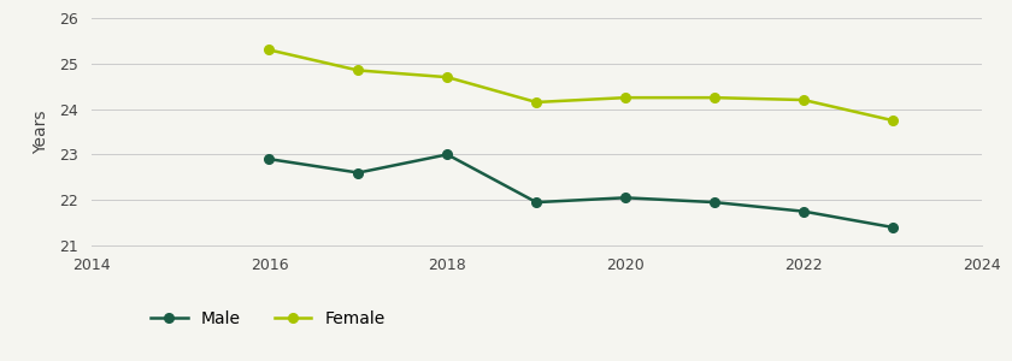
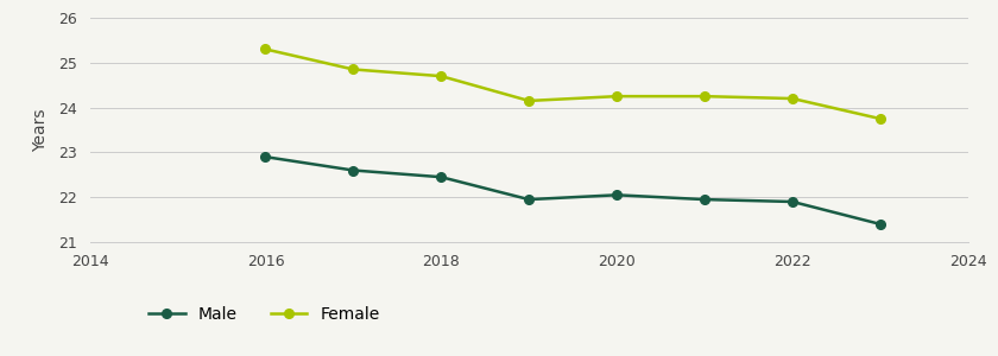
Male/2018: 23.00 -> 22.45
Male/2022: 21.75 -> 21.90
